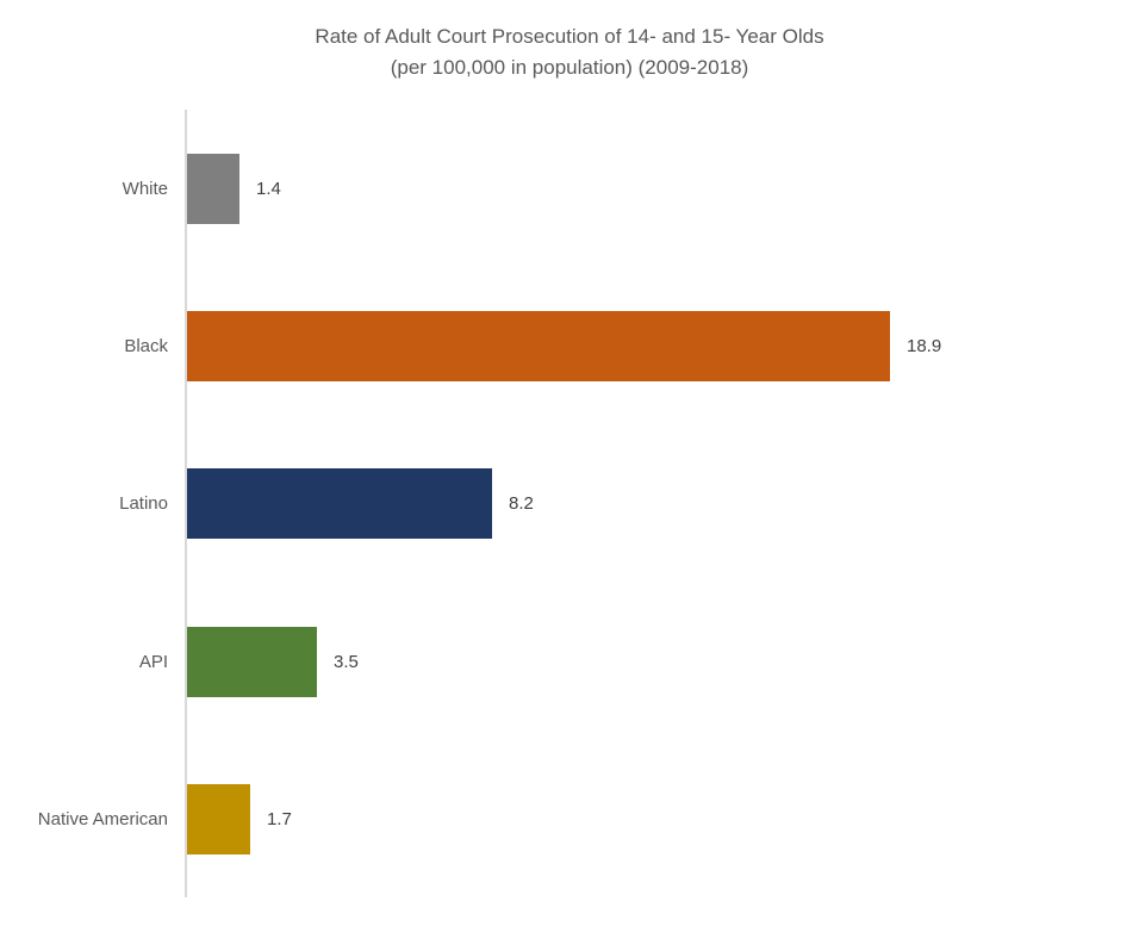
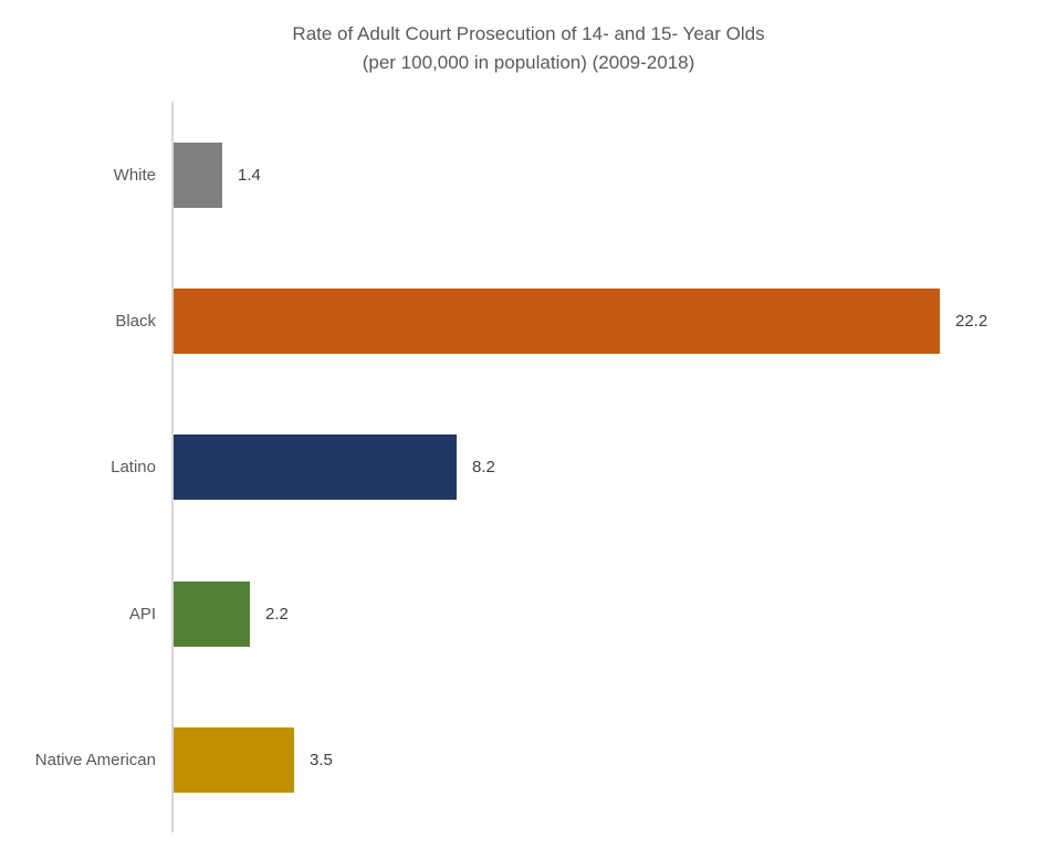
Black: 18.9 -> 22.2
API: 3.5 -> 2.2
Native American: 1.7 -> 3.5
